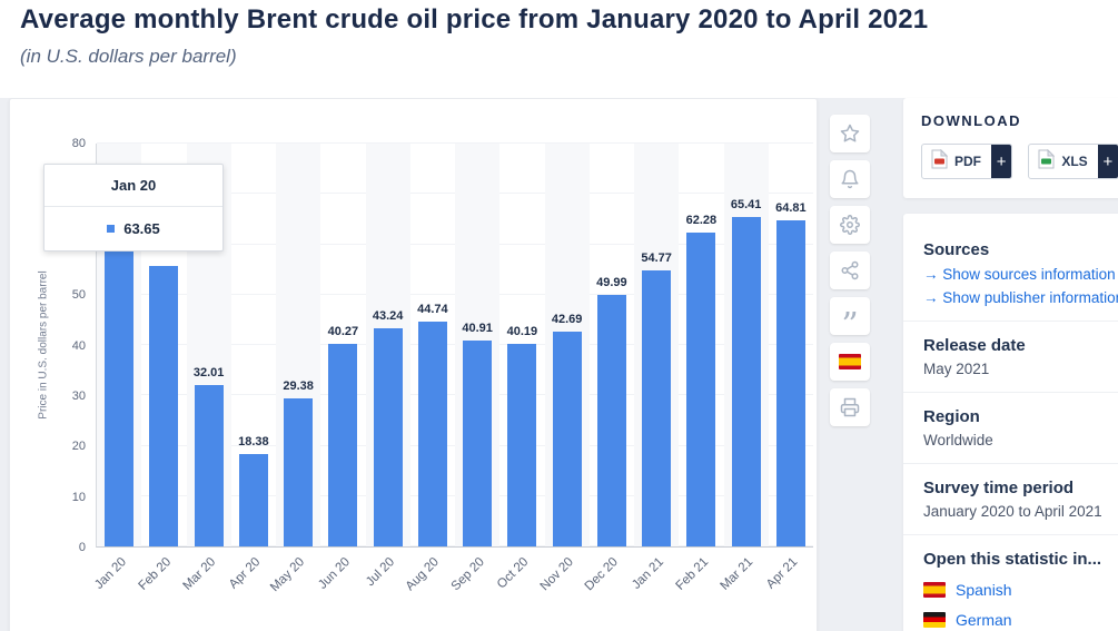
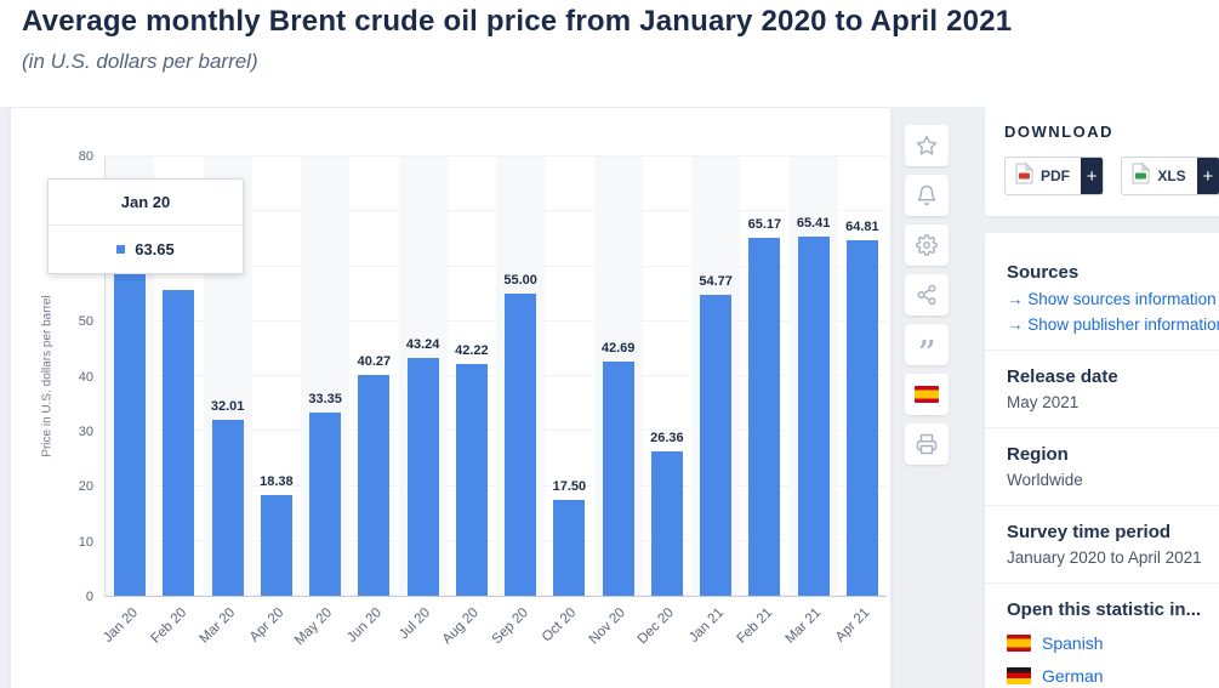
May 20: 29.38 -> 33.35
Aug 20: 44.74 -> 42.22
Sep 20: 40.91 -> 55.00
Oct 20: 40.19 -> 17.50
Dec 20: 49.99 -> 26.36
Feb 21: 62.28 -> 65.17
